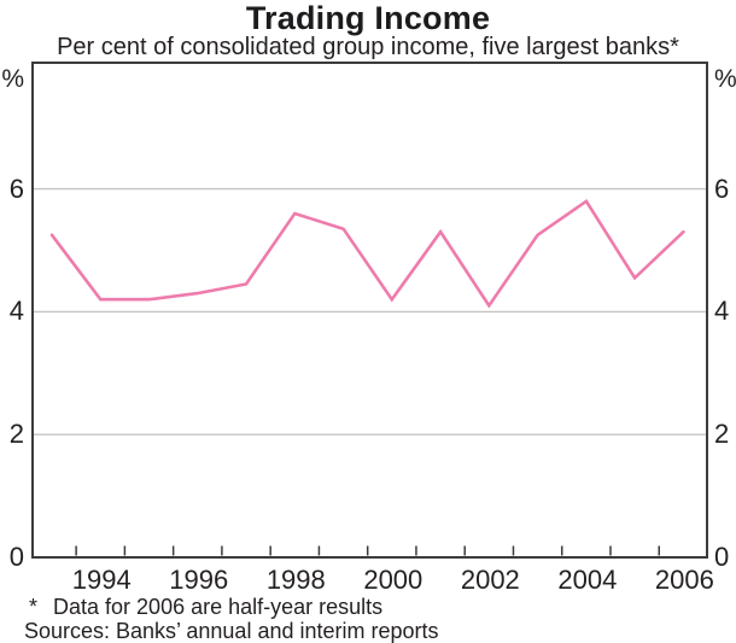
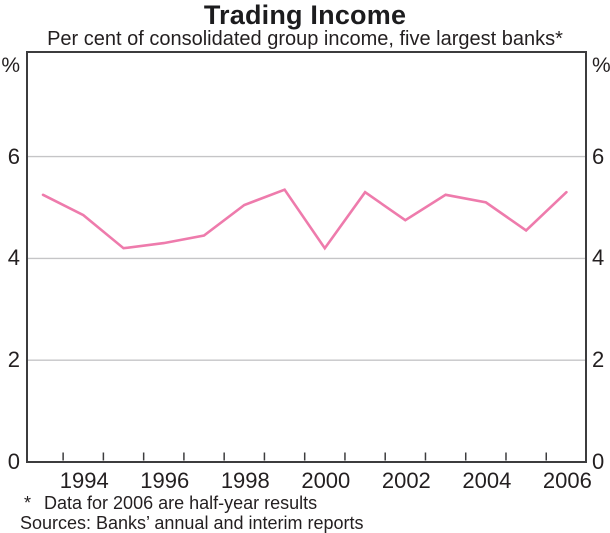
1994: 4.2 -> 4.8
1998: 5.6 -> 5.0
2002: 4.1 -> 4.8
2004: 5.8 -> 5.1
